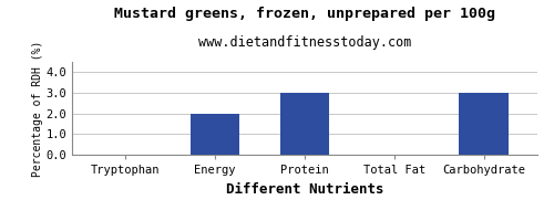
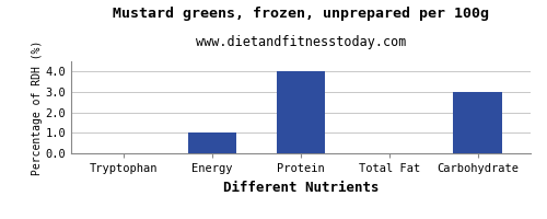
Energy: 2 -> 1
Protein: 3 -> 4
